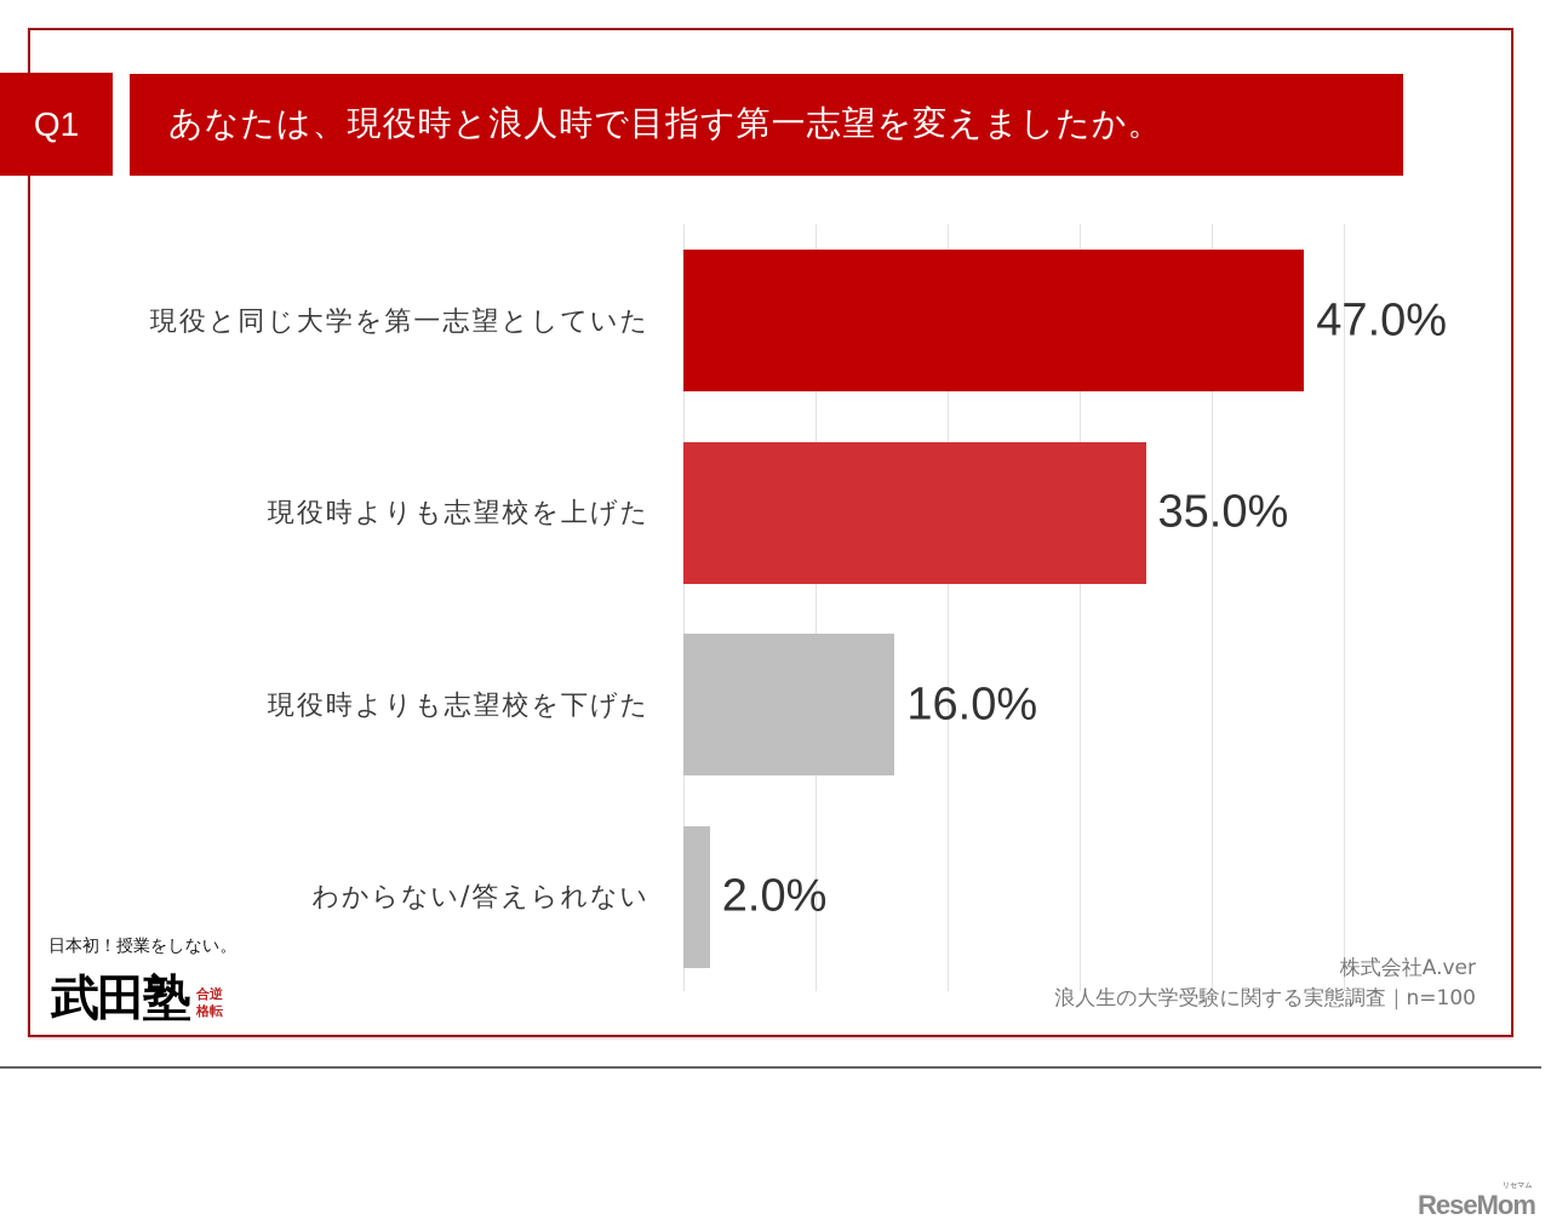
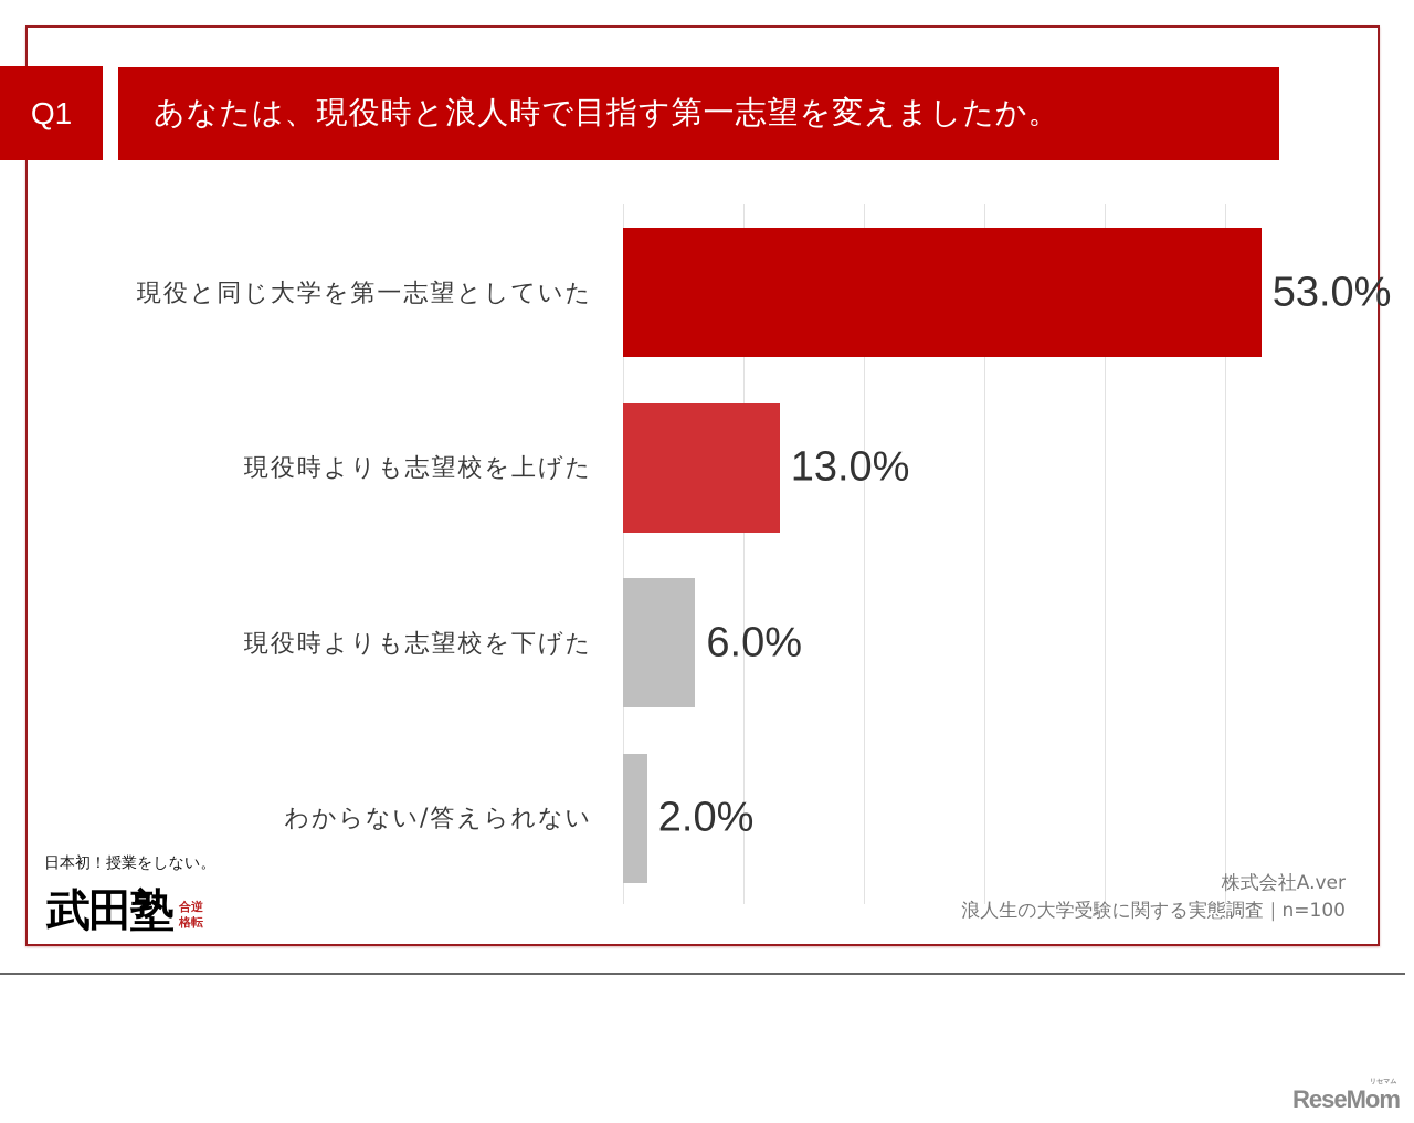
現役と同じ大学を第一志望としていた: 47.0% -> 53.0%
現役時よりも志望校を上げた: 35.0% -> 13.0%
現役時よりも志望校を下げた: 16.0% -> 6.0%
